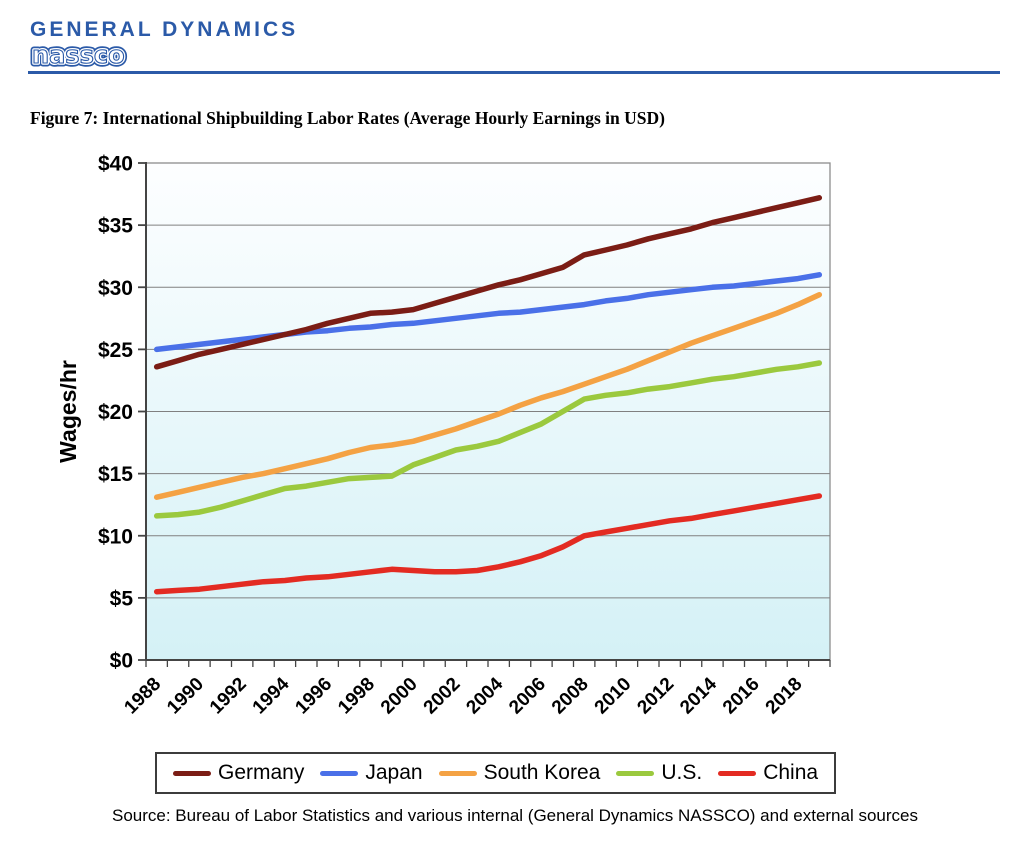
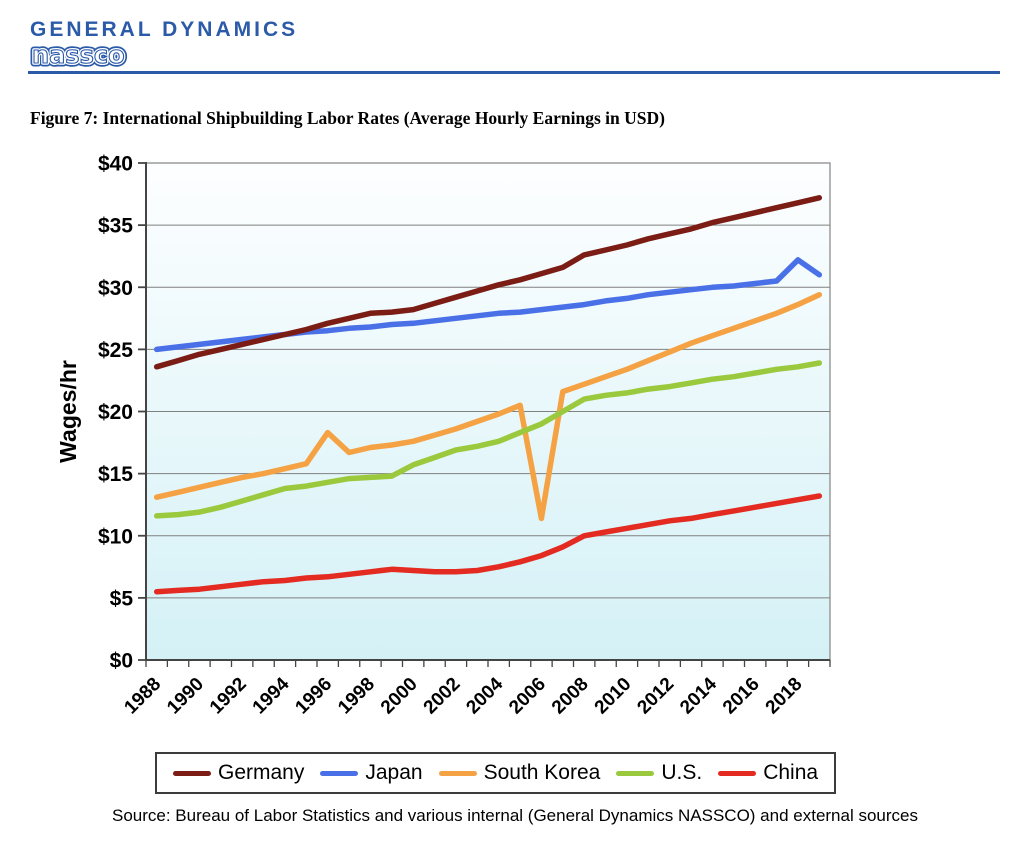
South Korea/1996: $16.2 -> $18.3
South Korea/2006: $21.1 -> $11.4
Japan/2018: $30.7 -> $32.2
